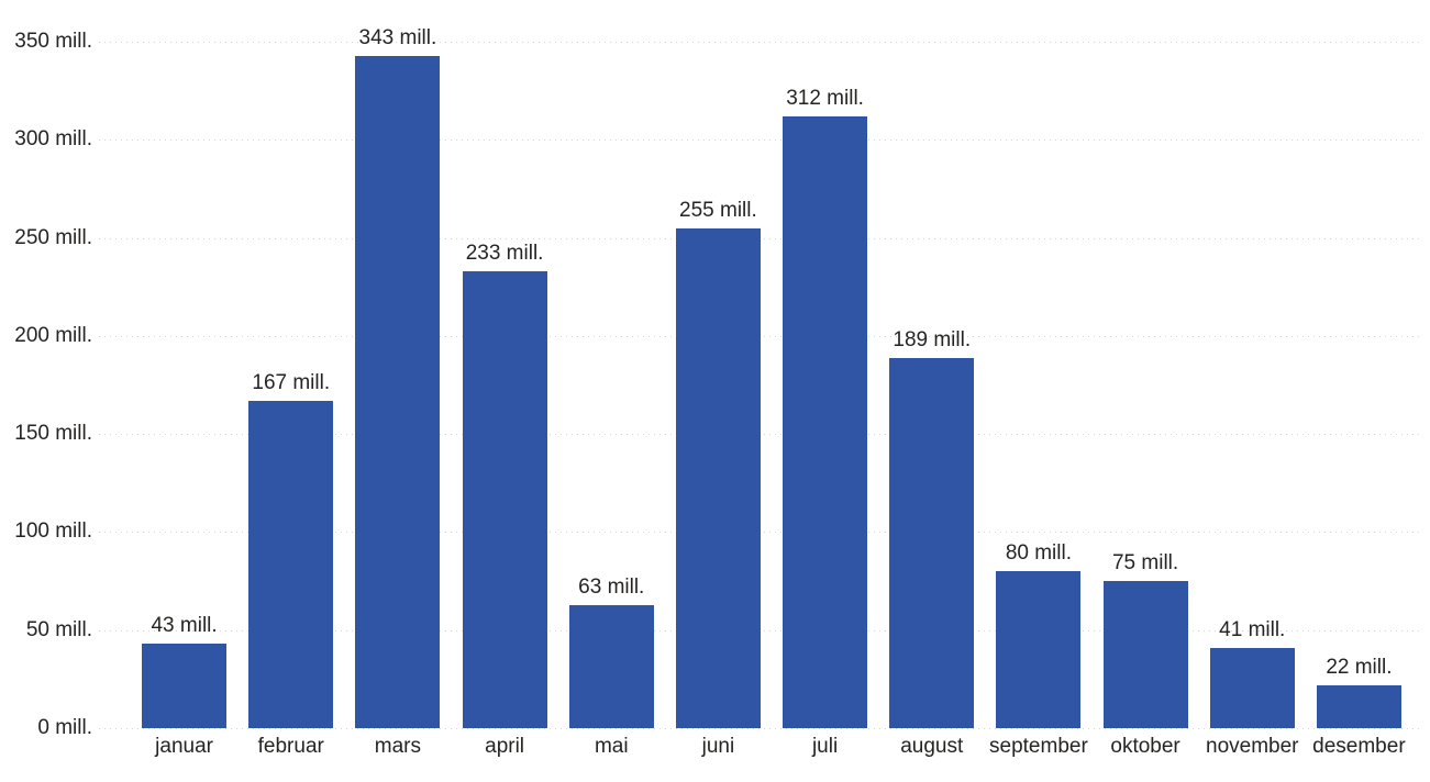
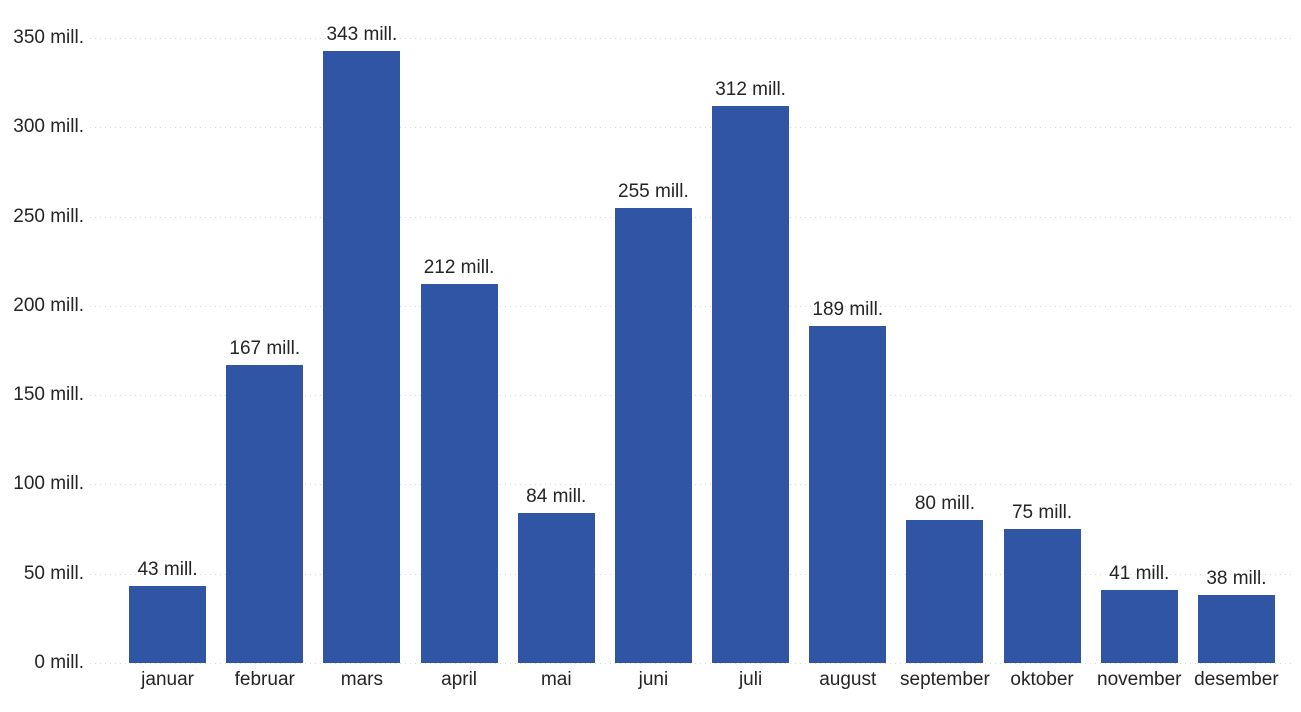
april: 233 -> 212
mai: 63 -> 84
desember: 22 -> 38
